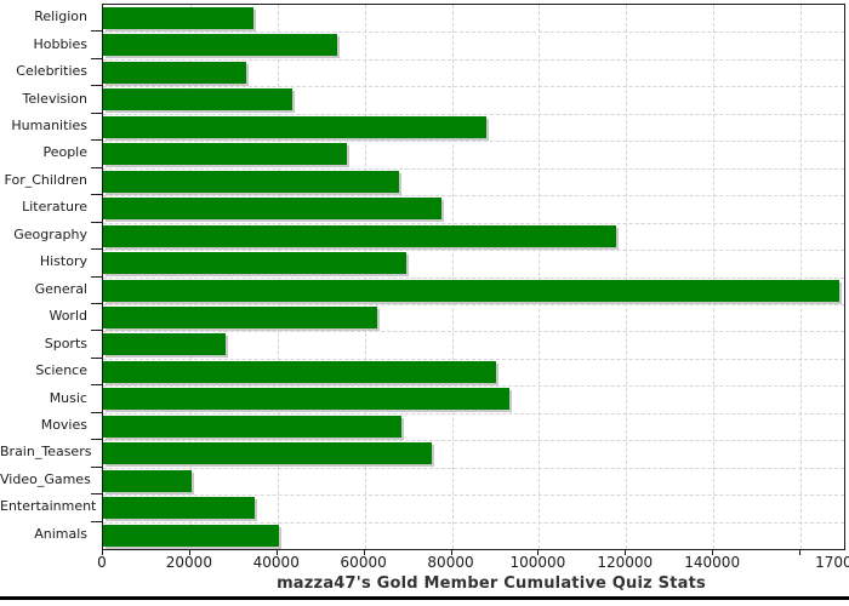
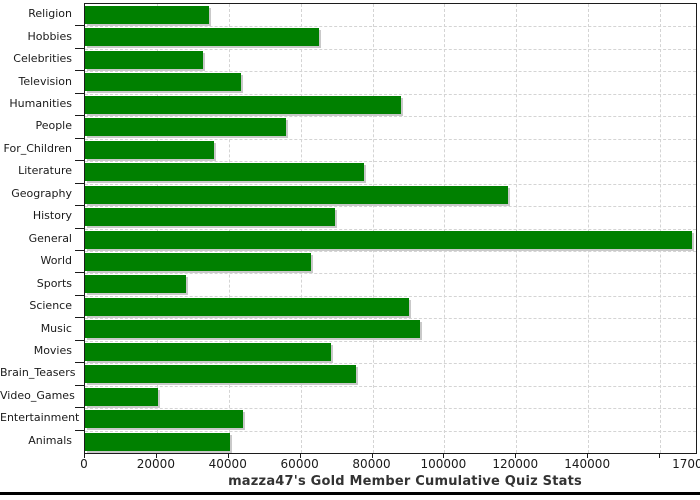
Hobbies: 54000 -> 65000
For_Children: 68000 -> 36000
Entertainment: 35000 -> 44000
